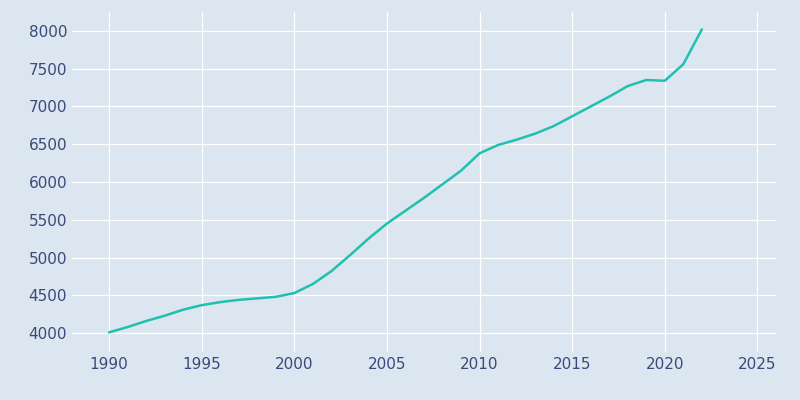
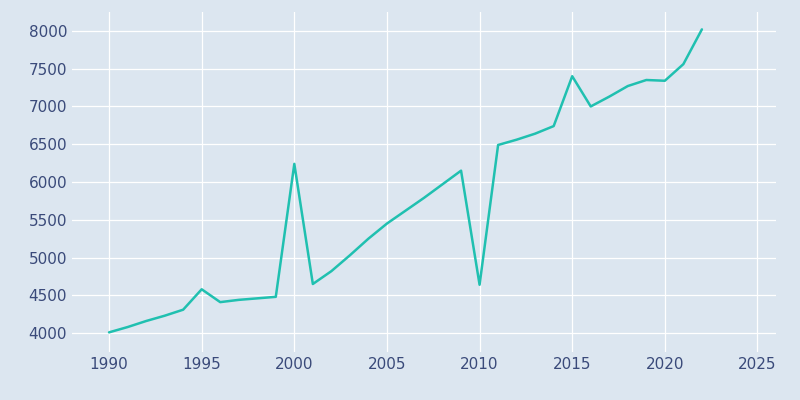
1995: 4370 -> 4580
2000: 4530 -> 6240
2010: 6380 -> 4640
2015: 6870 -> 7400
